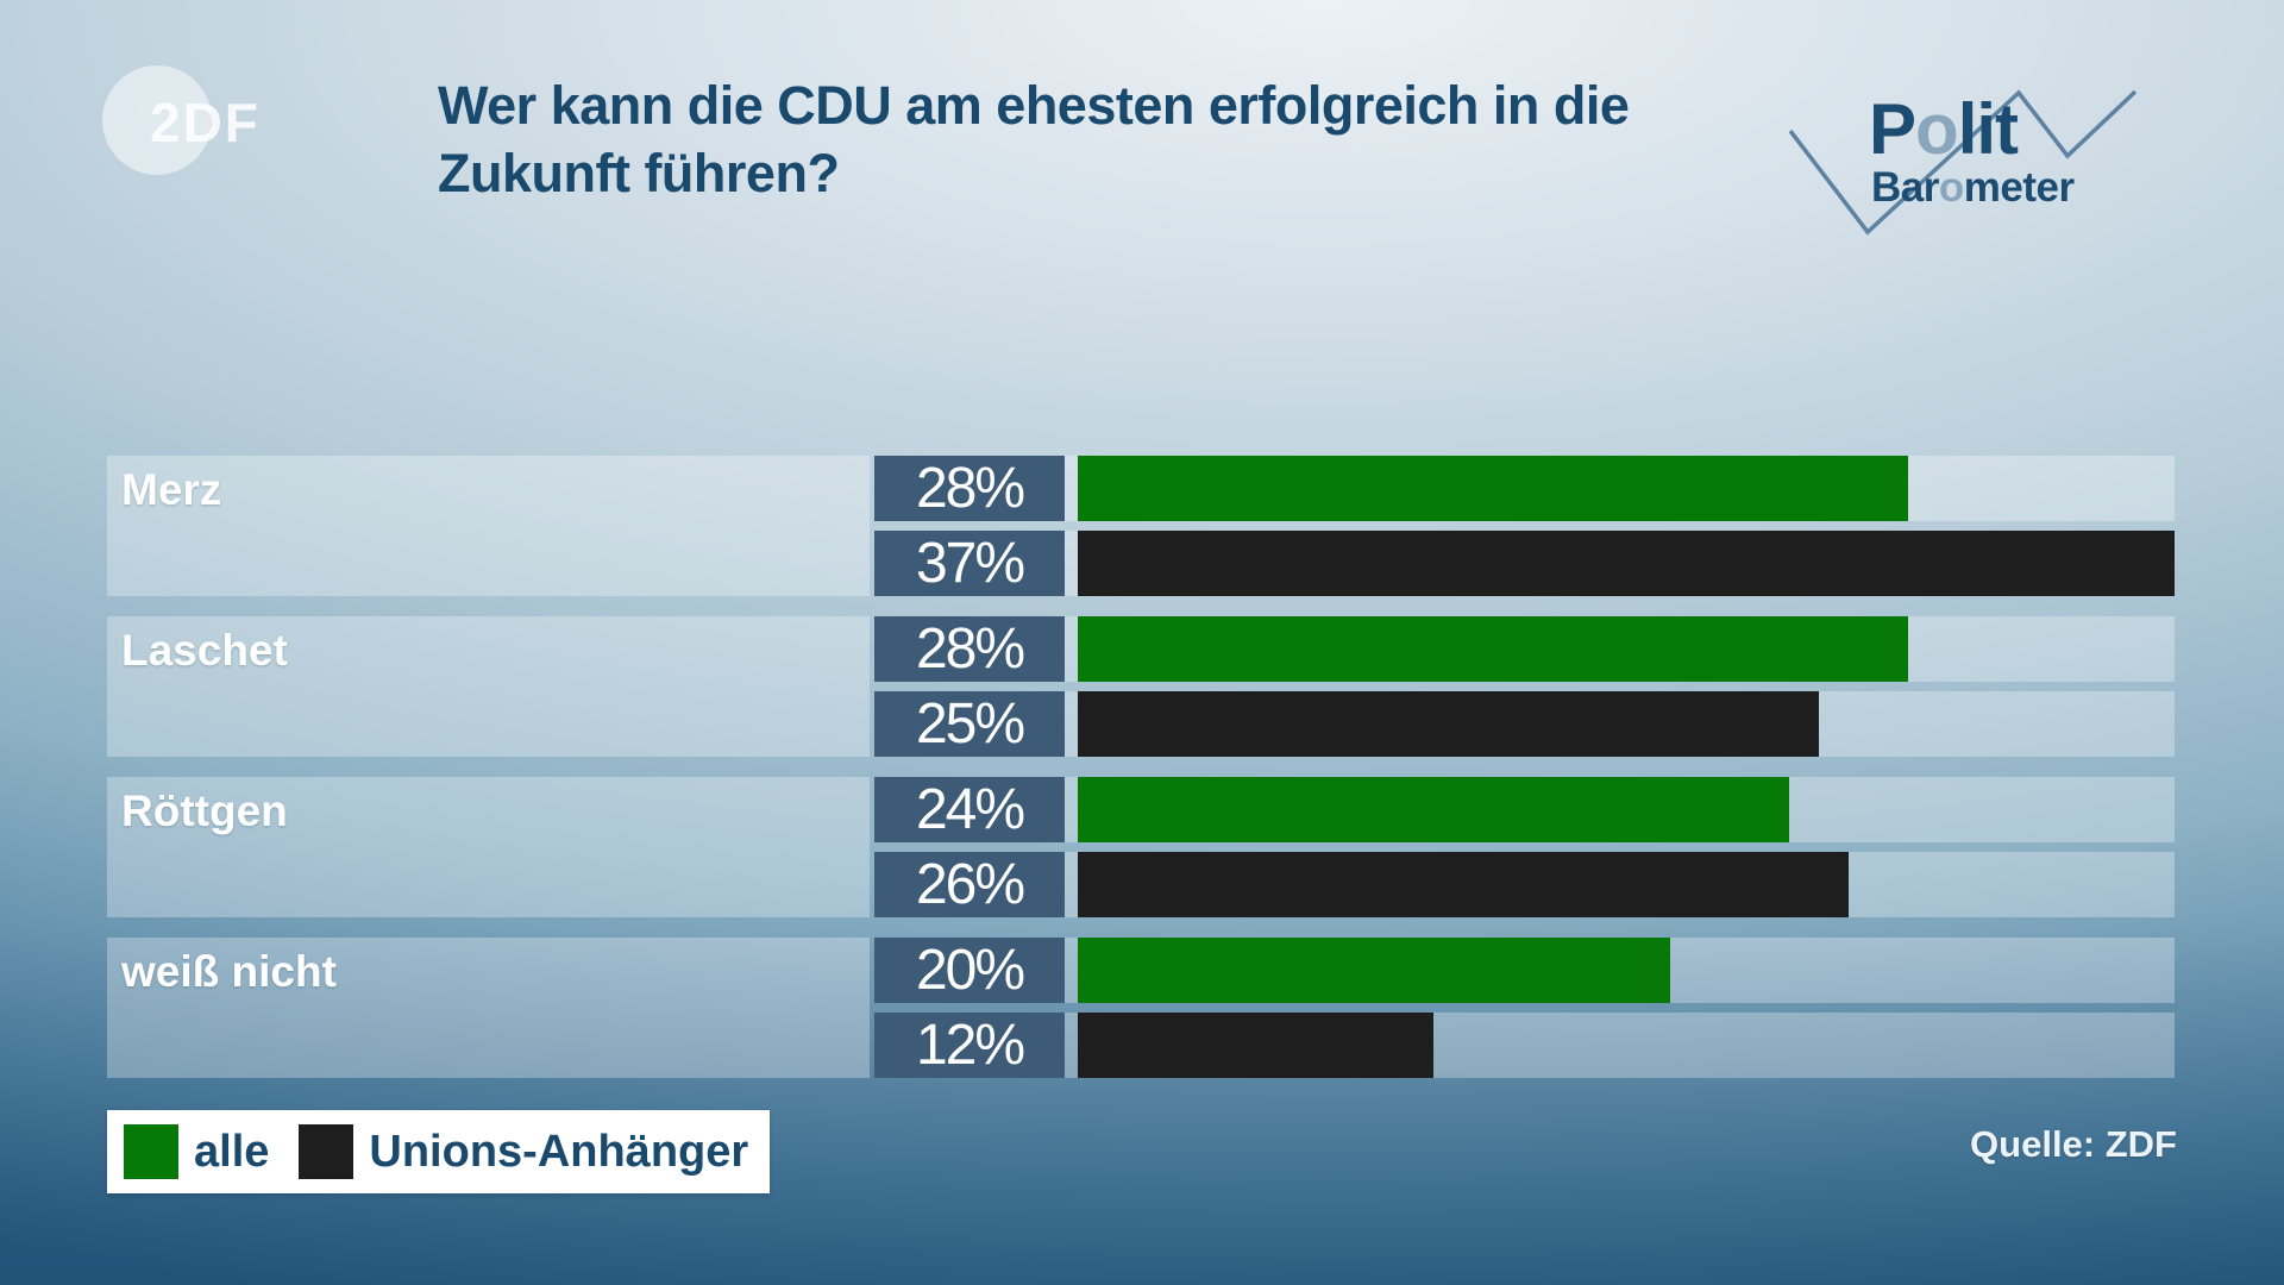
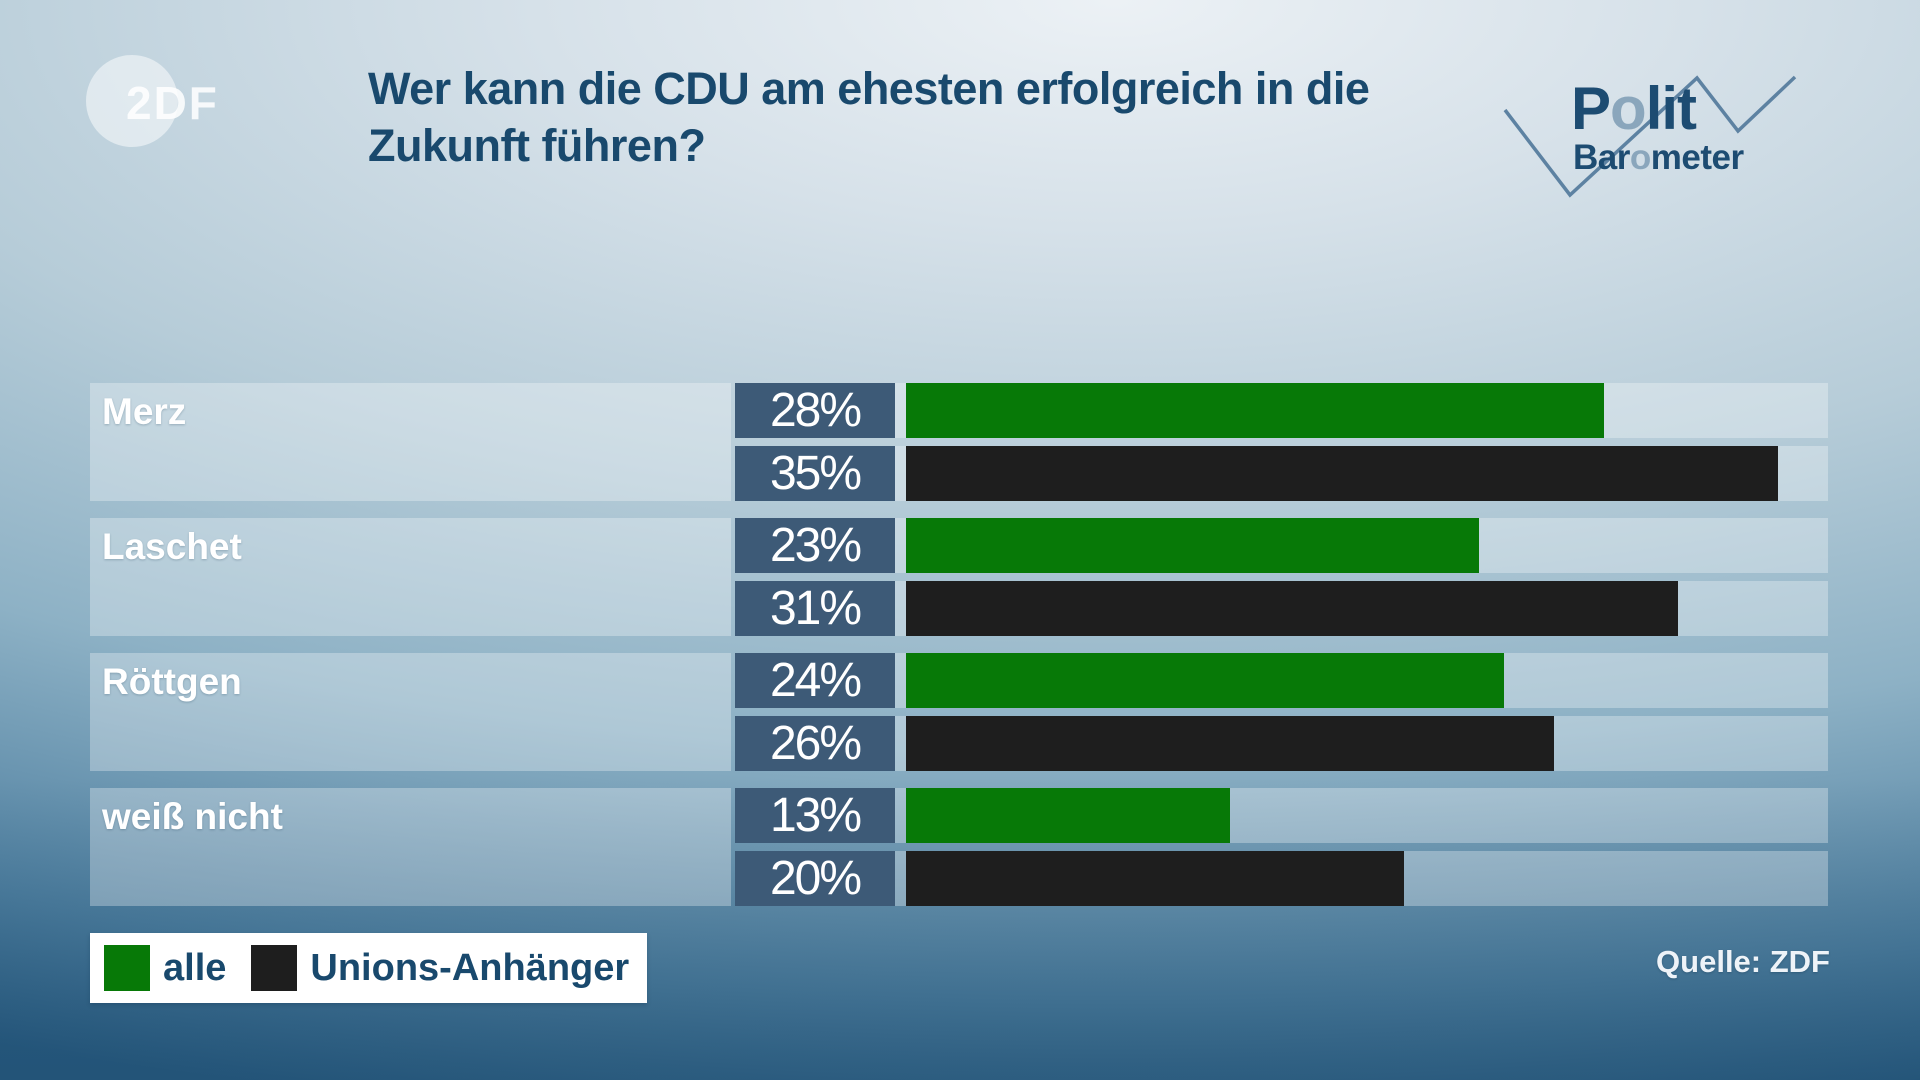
Unions-Anhänger/Merz: 37% -> 35%
alle/Laschet: 28% -> 23%
Unions-Anhänger/Laschet: 25% -> 31%
alle/weiß nicht: 20% -> 13%
Unions-Anhänger/weiß nicht: 12% -> 20%
